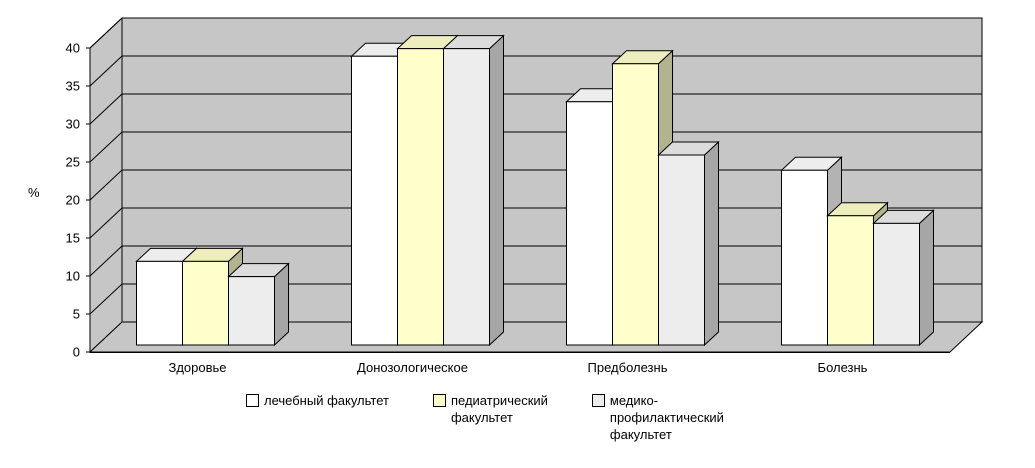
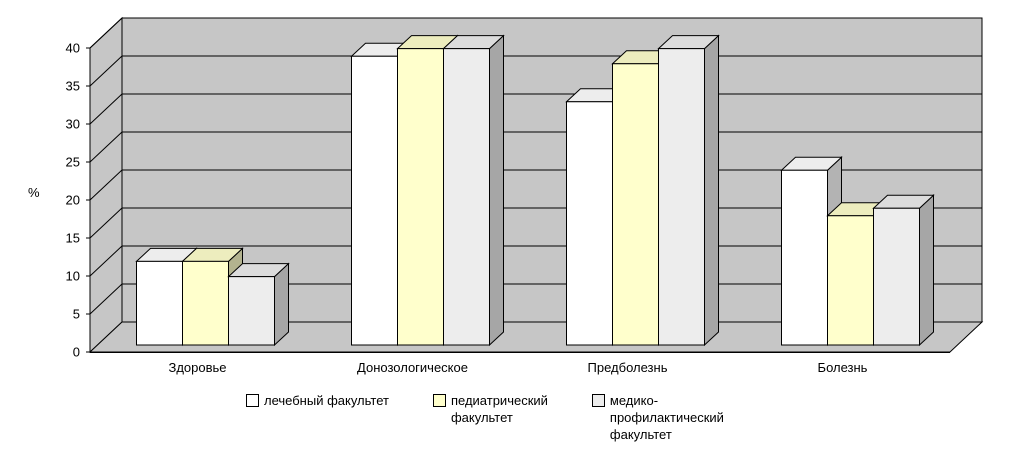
медико-профилактический факультет/Предболезнь: 25 -> 39
медико-профилактический факультет/Болезнь: 16 -> 18
